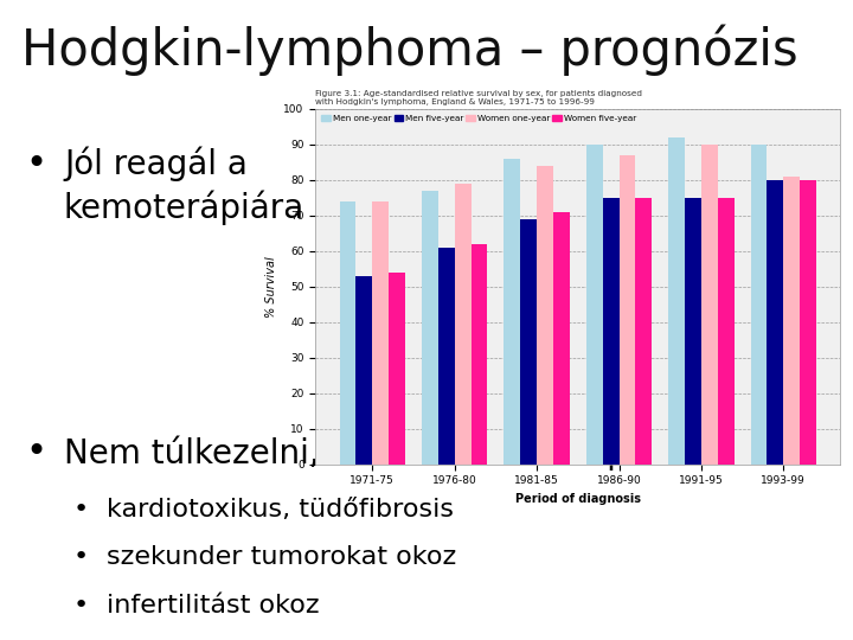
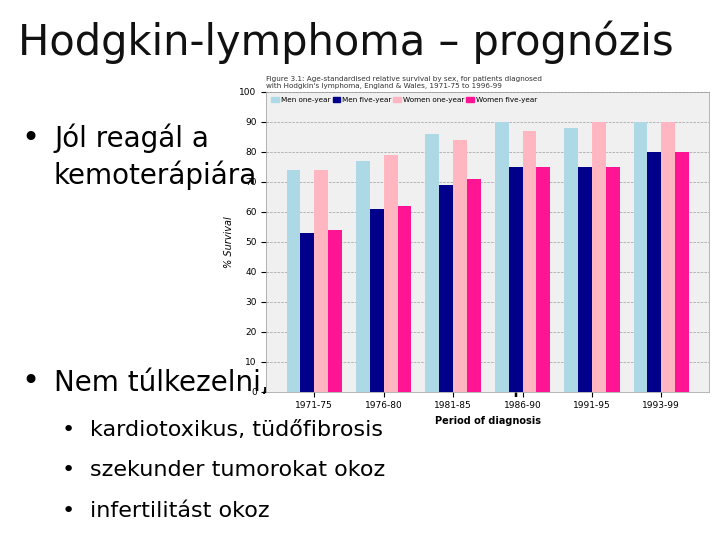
Men one-year/1991-95: 92 -> 88
Women one-year/1993-99: 81 -> 90
